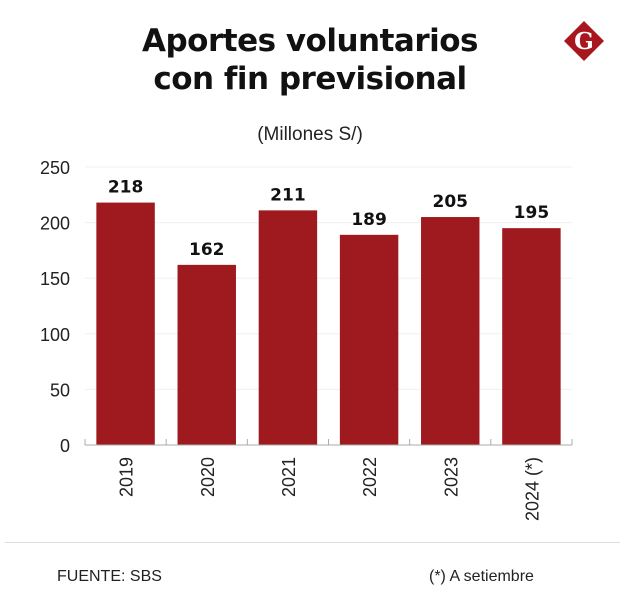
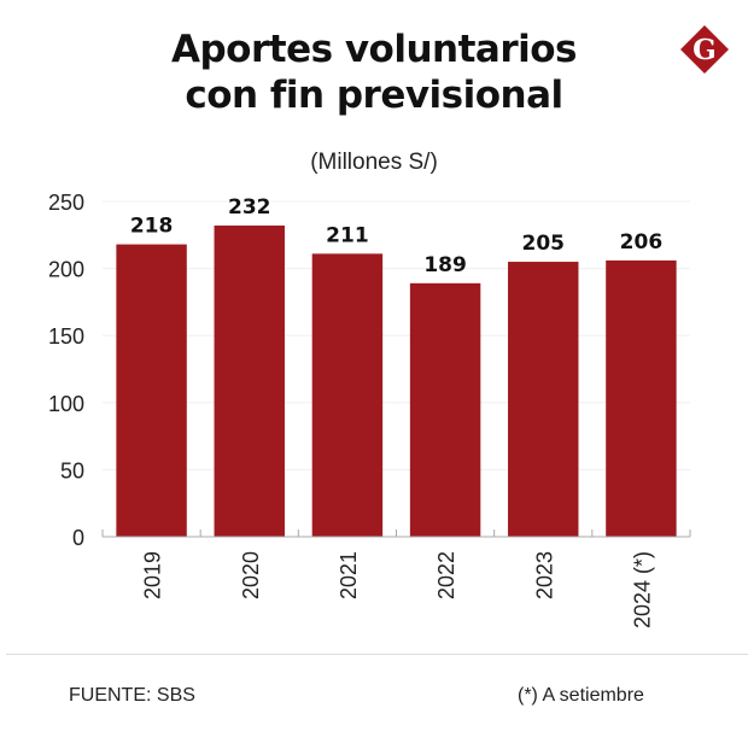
2020: 162 -> 232
2024 (*): 195 -> 206
